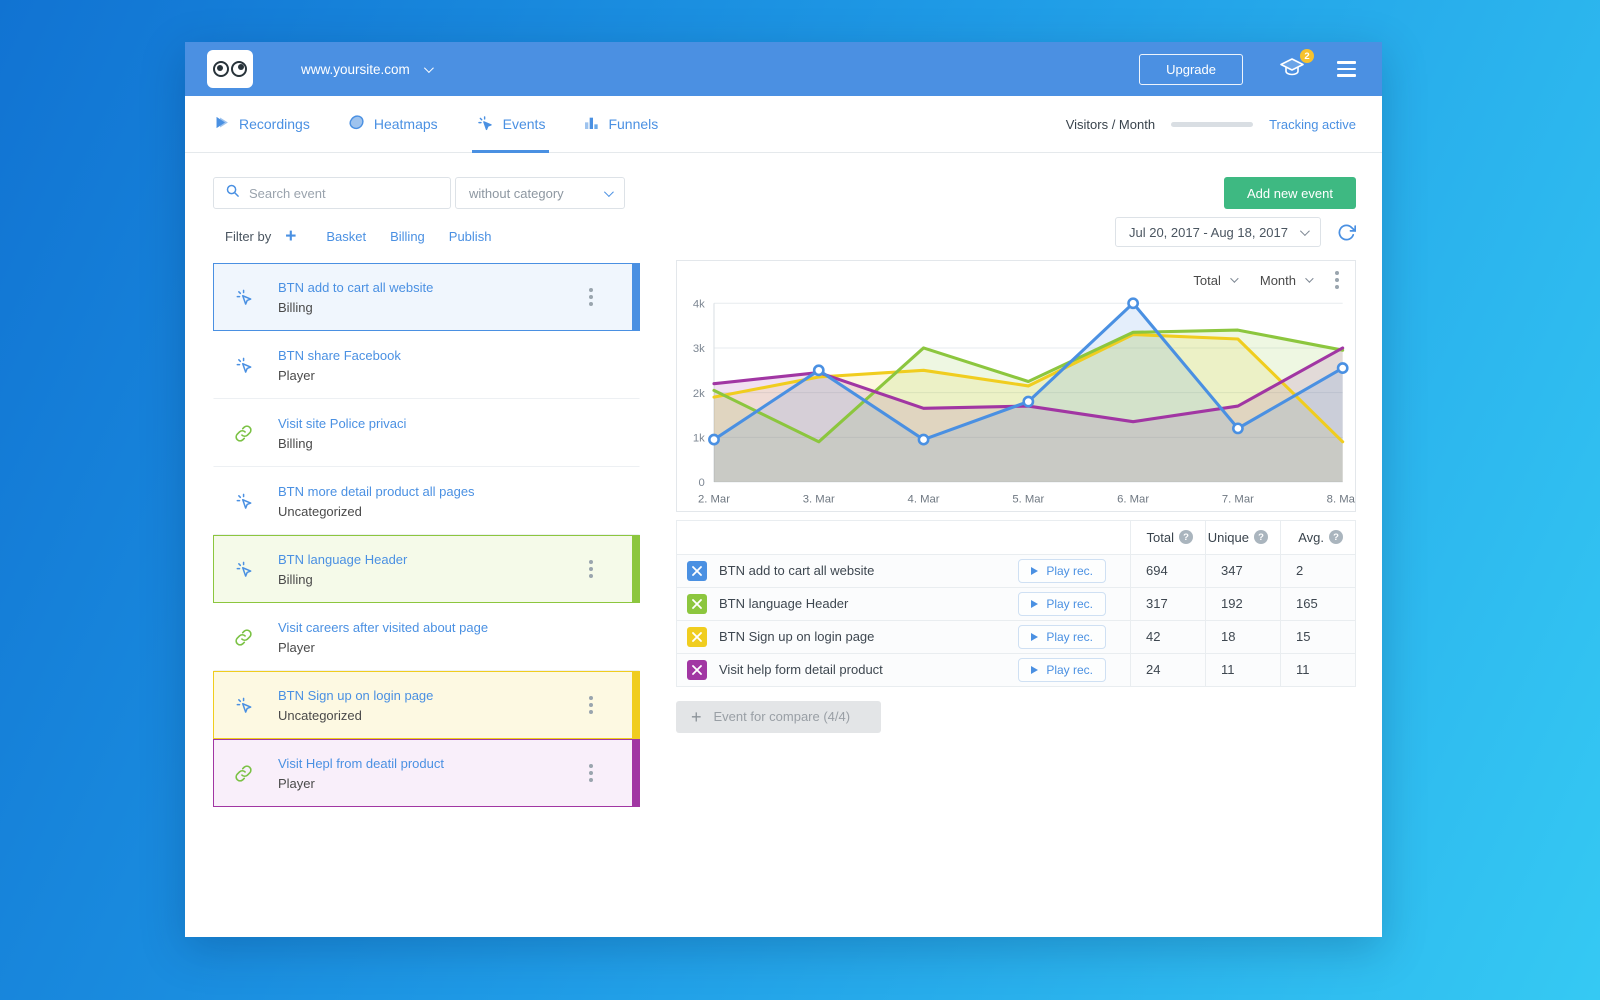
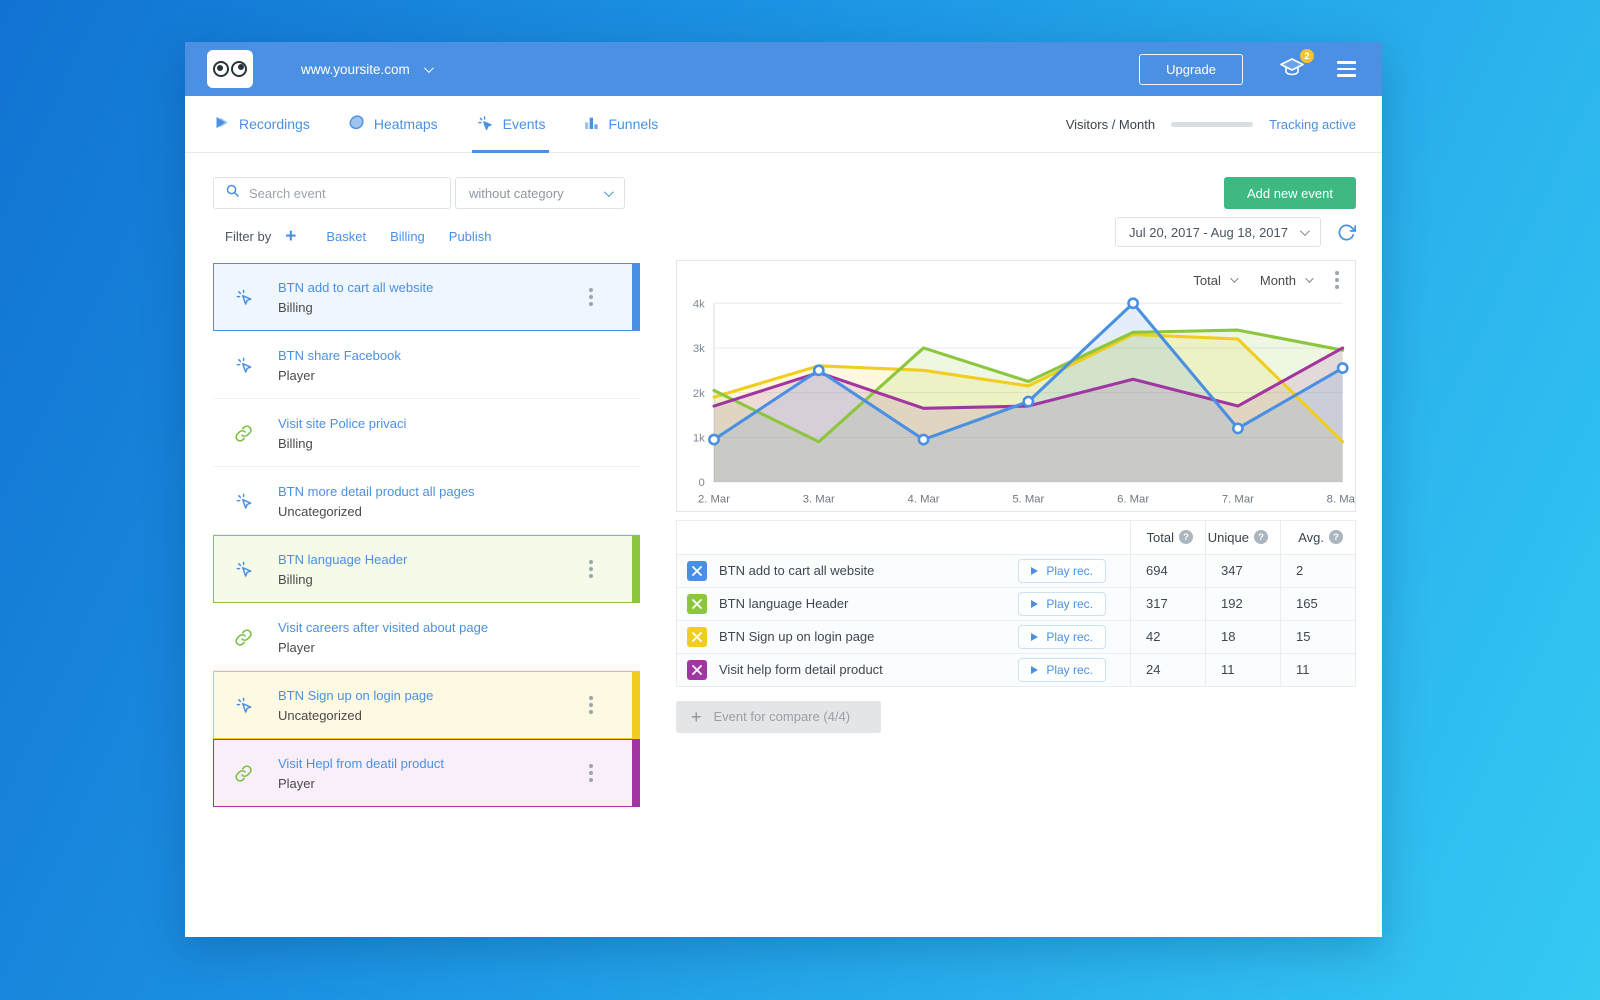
Visit help form detail product/2. Mar: 2.2k -> 1.7k
BTN Sign up on login page/3. Mar: 2.4k -> 2.6k
Visit help form detail product/6. Mar: 1.4k -> 2.3k
